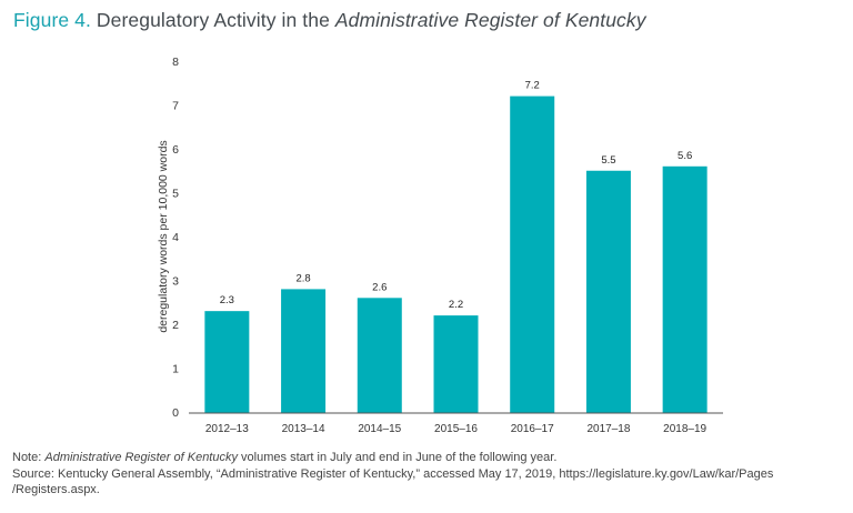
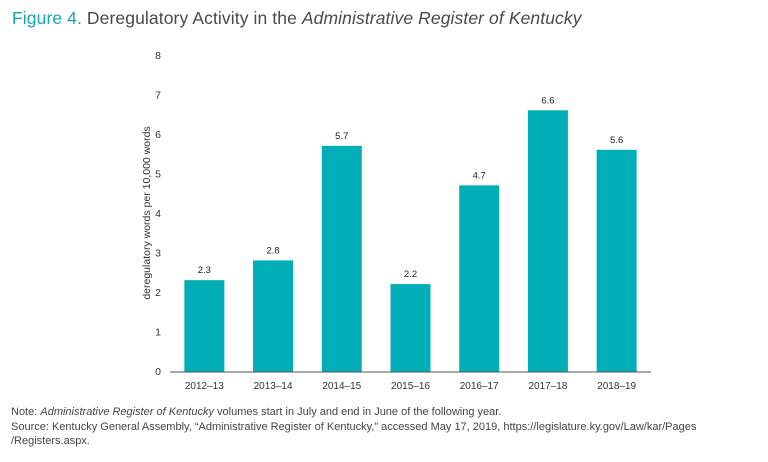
2014–15: 2.6 -> 5.7
2016–17: 7.2 -> 4.7
2017–18: 5.5 -> 6.6
